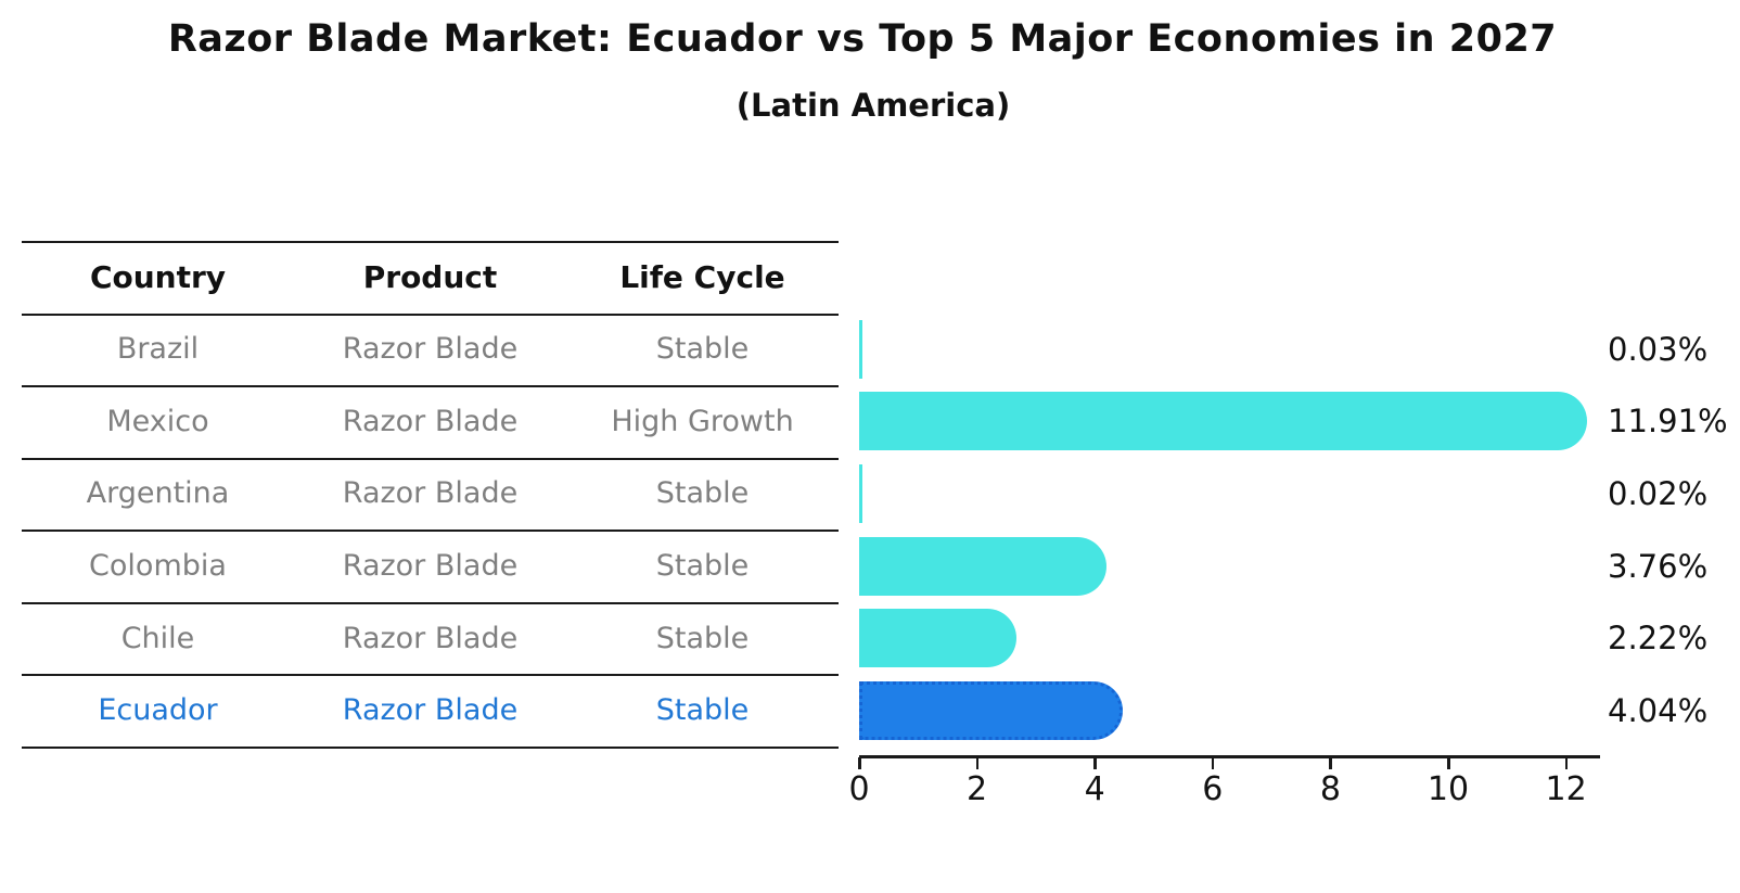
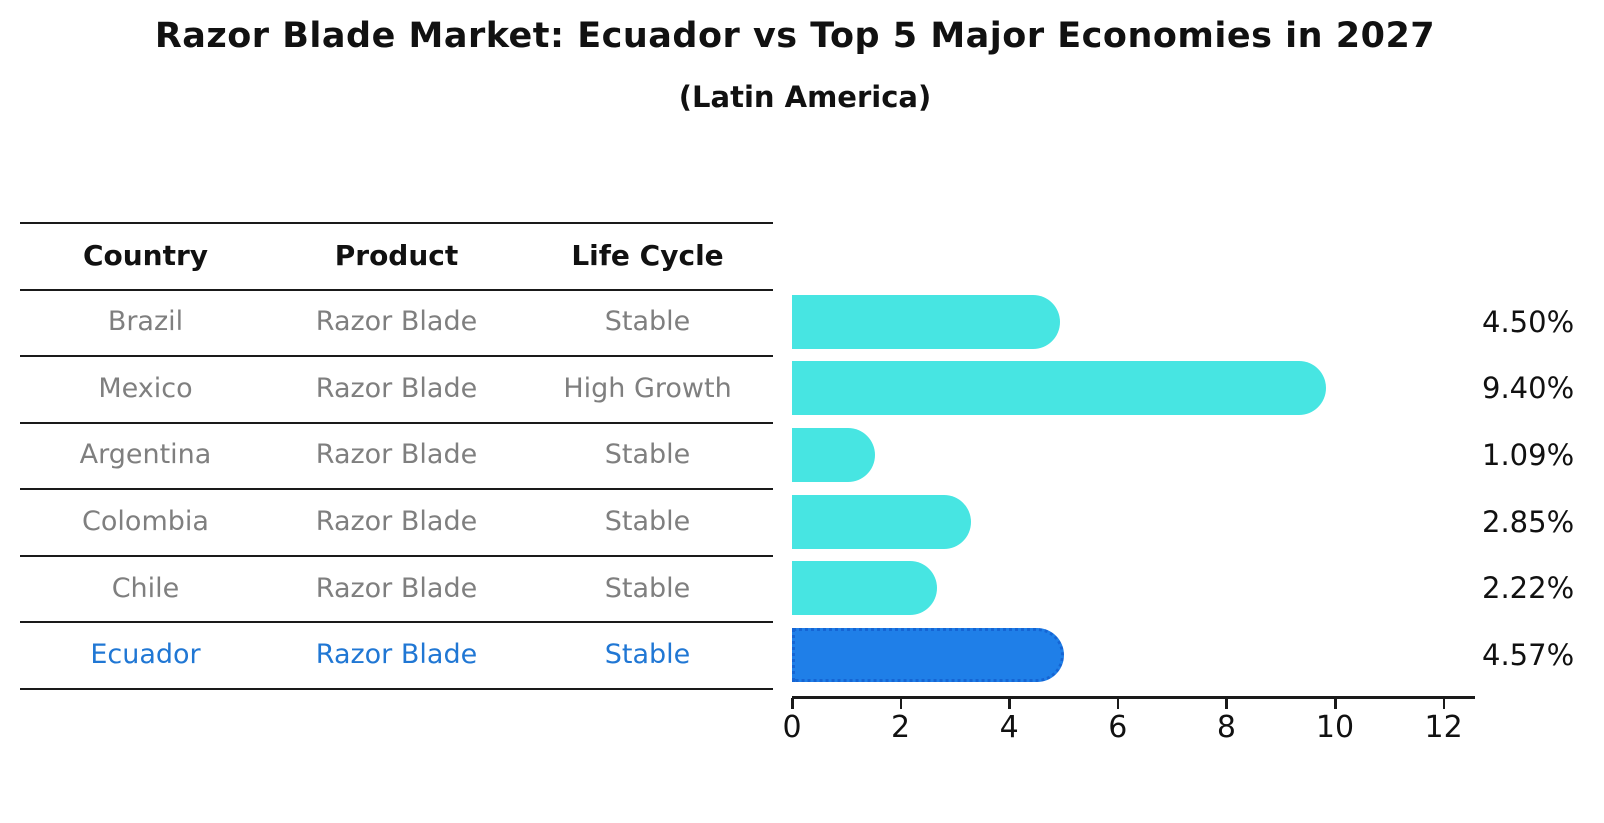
Brazil: 0.03% -> 4.50%
Mexico: 11.91% -> 9.40%
Argentina: 0.02% -> 1.09%
Colombia: 3.76% -> 2.85%
Ecuador: 4.04% -> 4.57%
